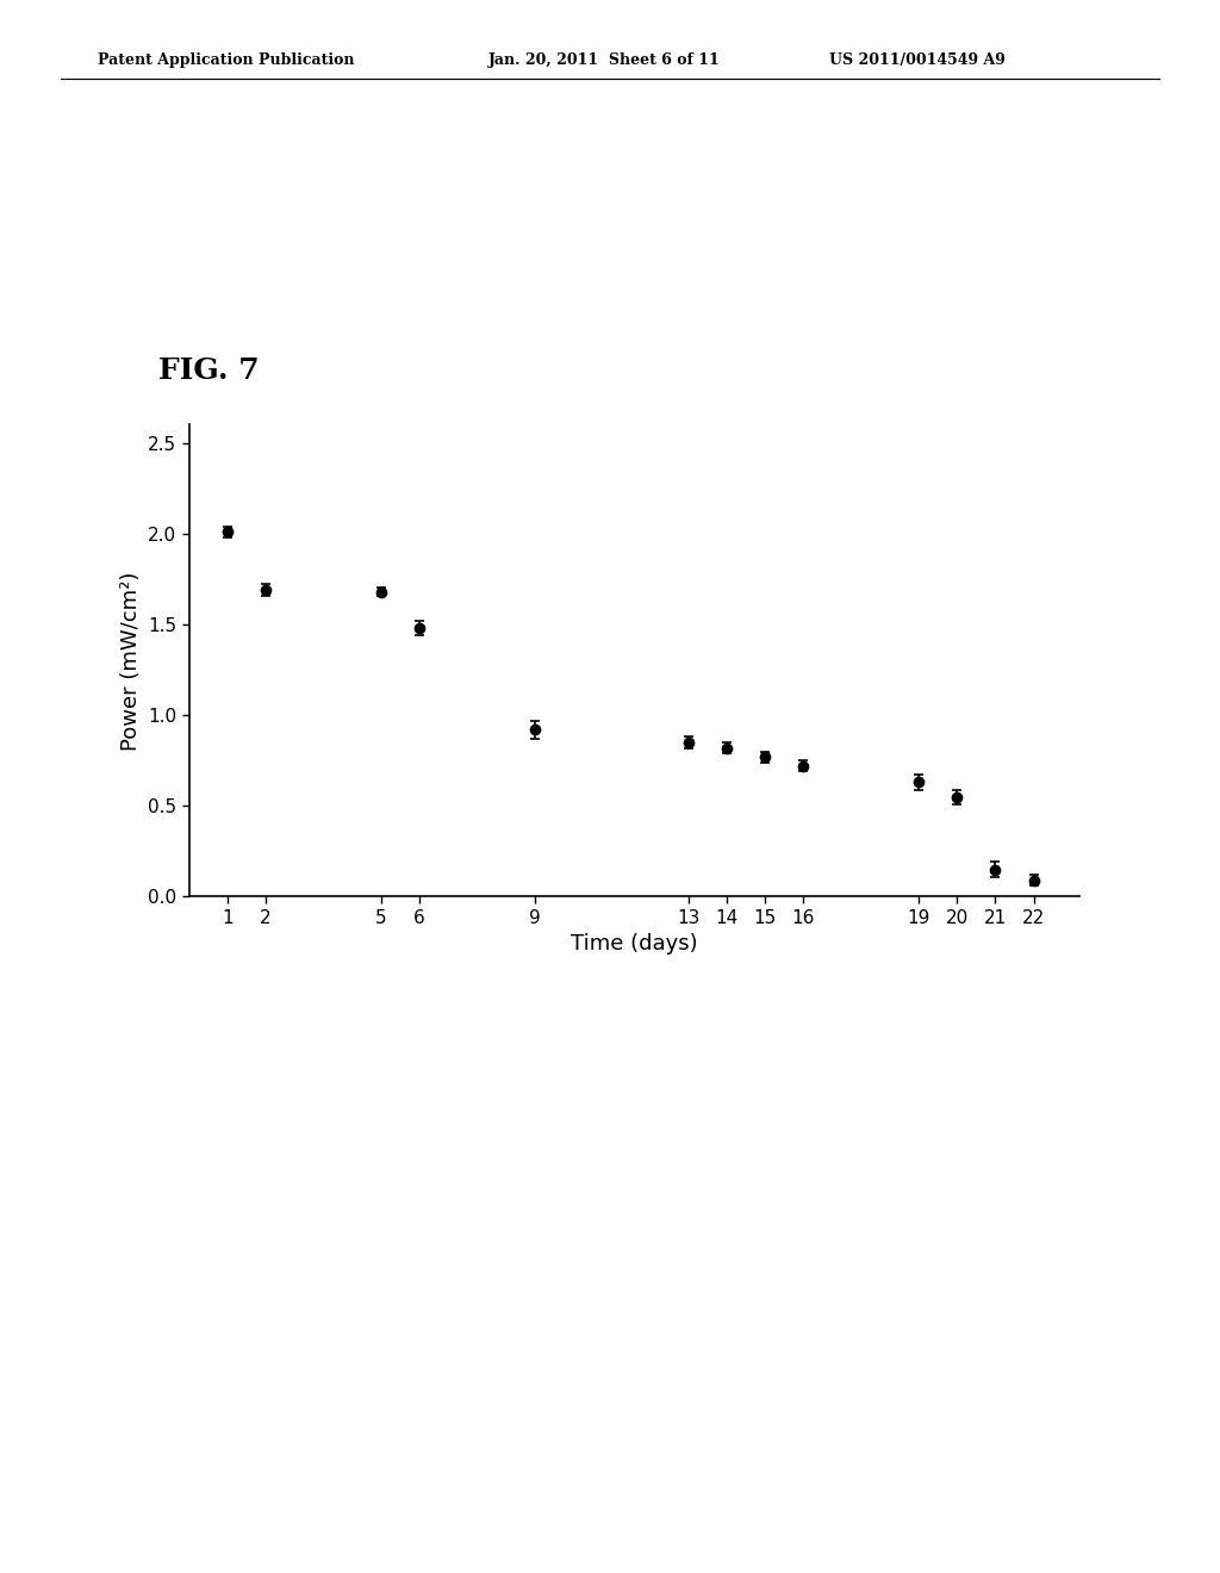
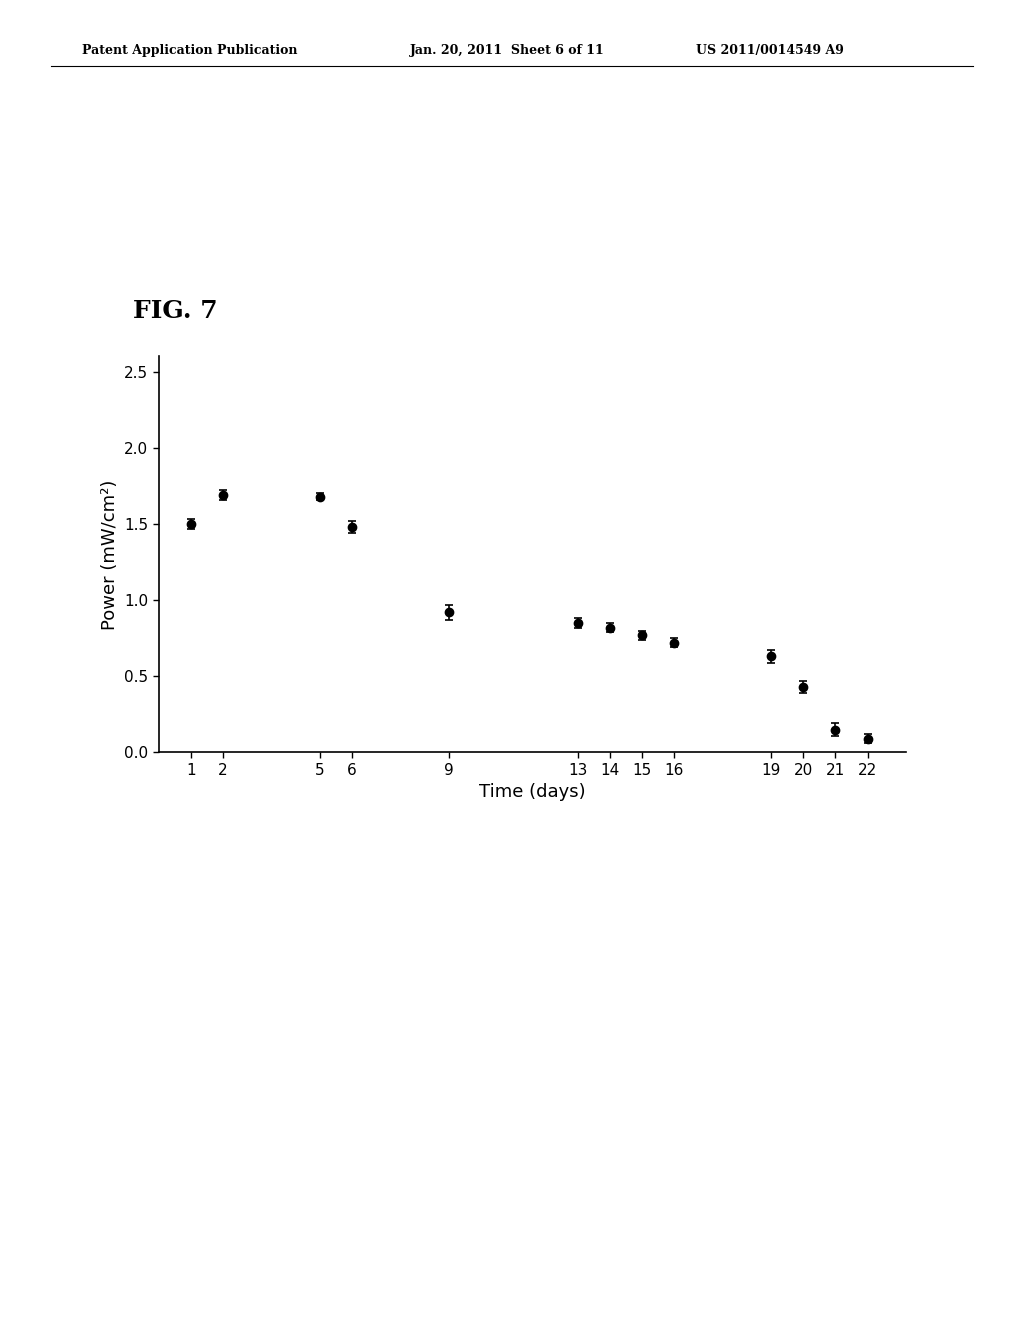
1: 2.01 -> 1.50
20: 0.55 -> 0.43
